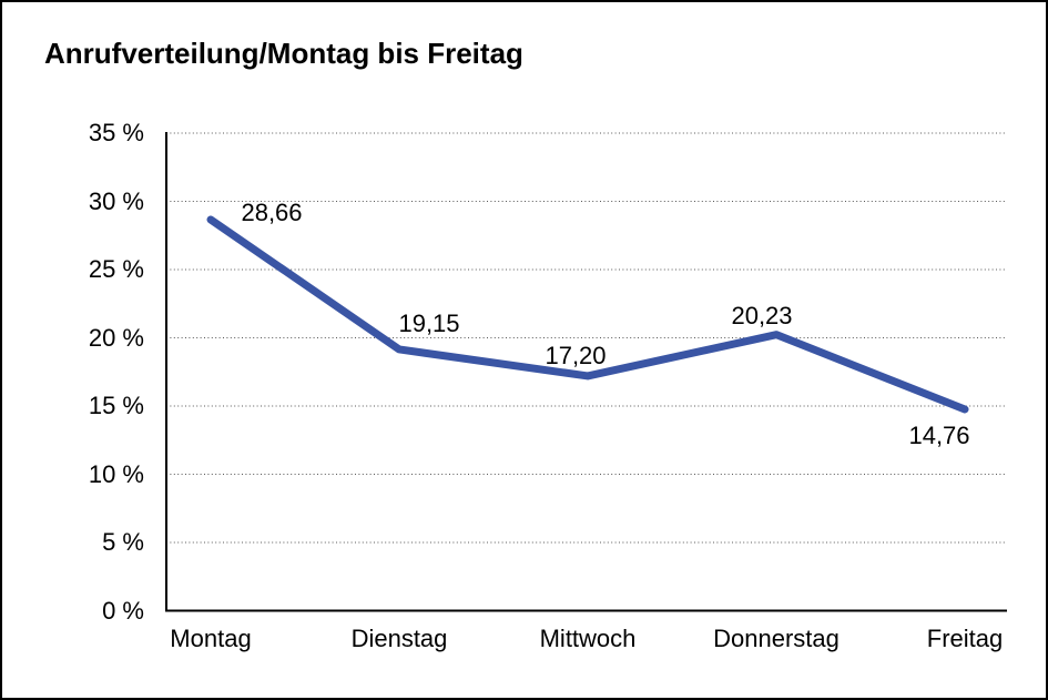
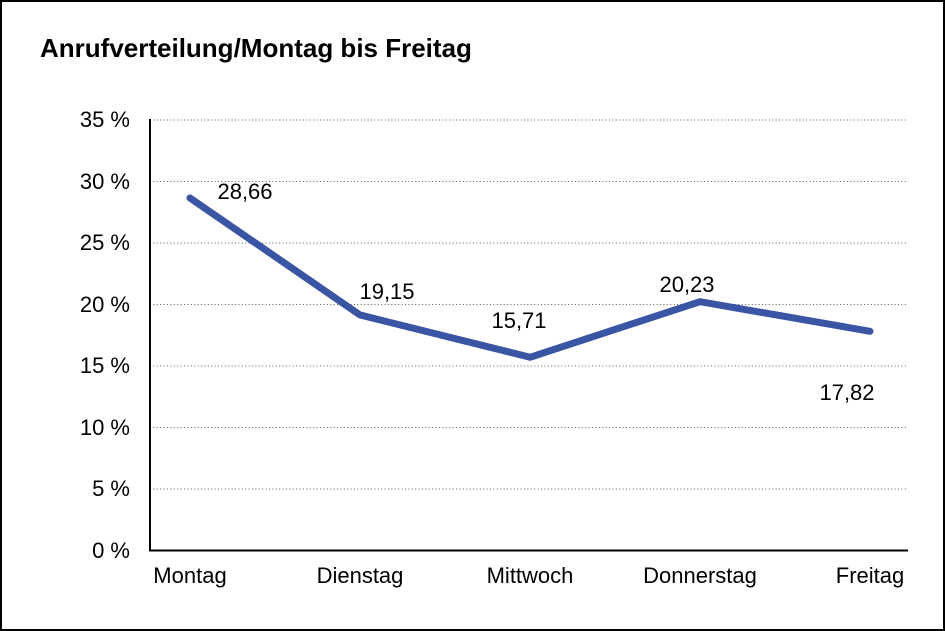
Mittwoch: 17,20 -> 15,71
Freitag: 14,76 -> 17,82
